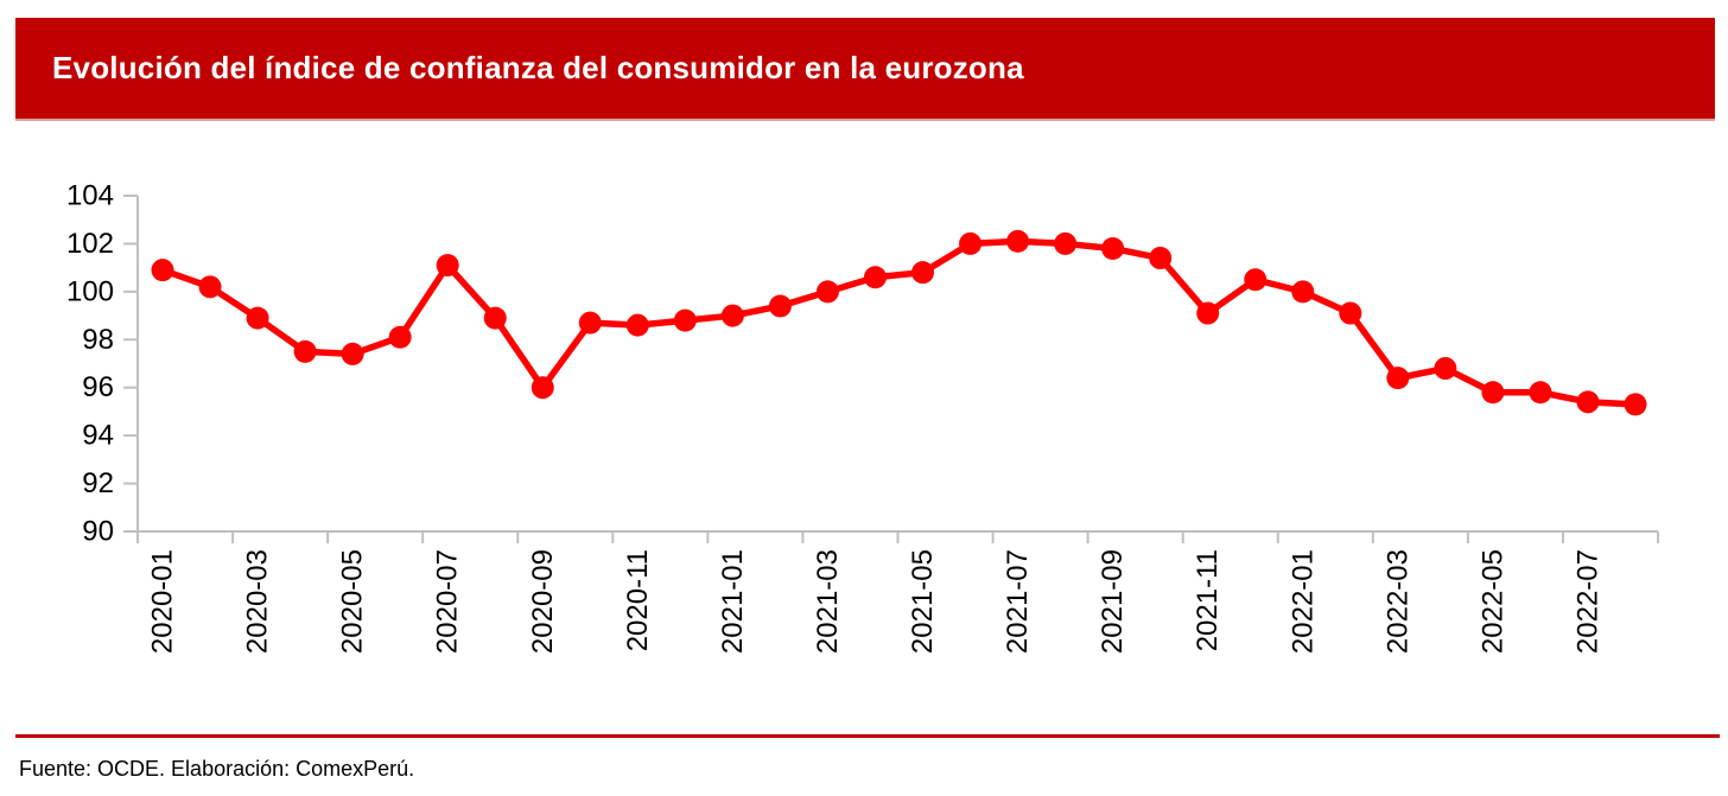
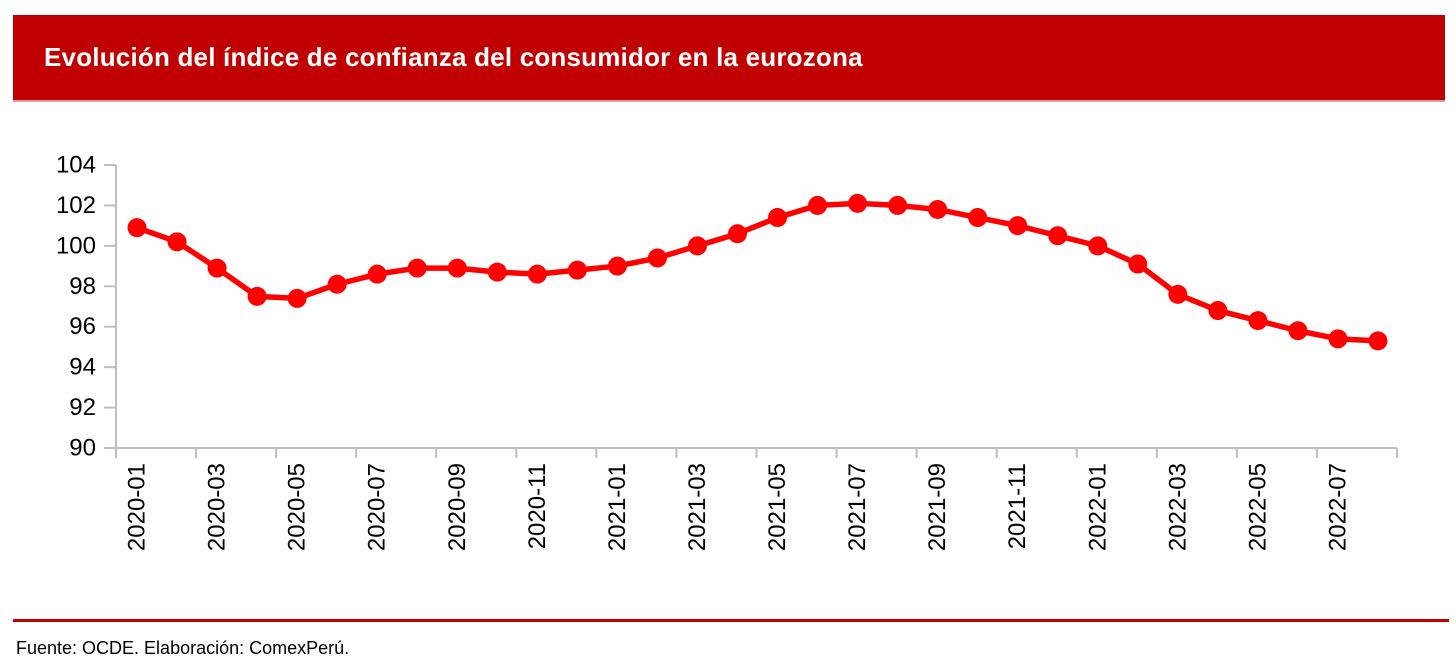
2020-07: 101.1 -> 98.6
2020-09: 96.0 -> 98.9
2021-05: 100.8 -> 101.4
2021-11: 99.1 -> 101.0
2022-03: 96.4 -> 97.6
2022-05: 95.8 -> 96.3
